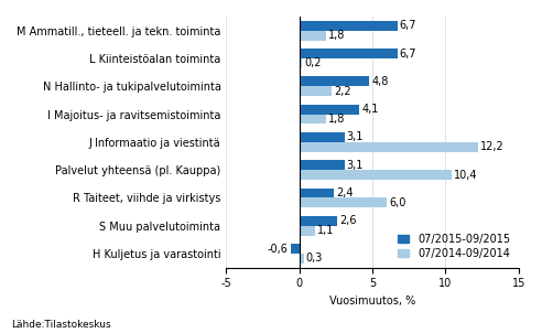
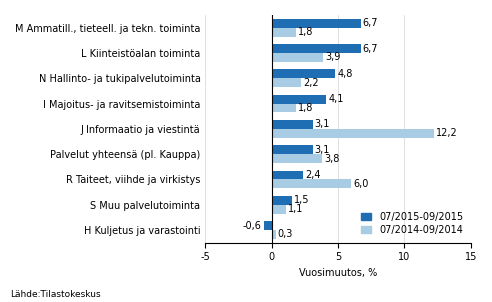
07/2014-09/2014/L Kiinteistöalan toiminta: 0,2 -> 3,9
07/2014-09/2014/Palvelut yhteensä (pl. Kauppa): 10,4 -> 3,8
07/2015-09/2015/S Muu palvelutoiminta: 2,6 -> 1,5
